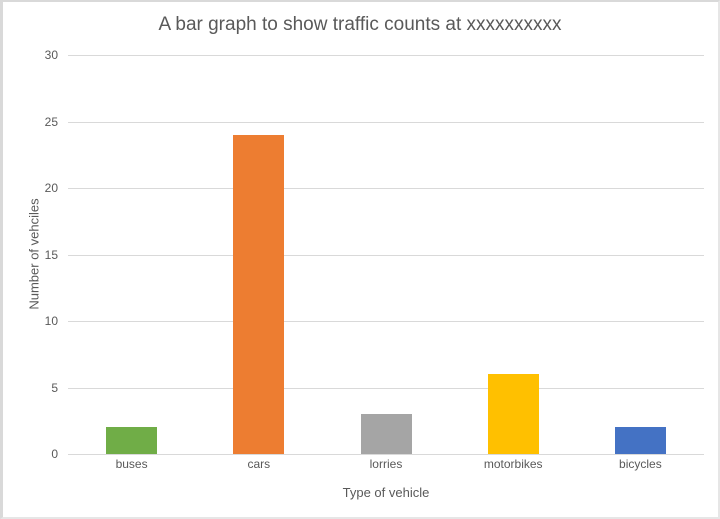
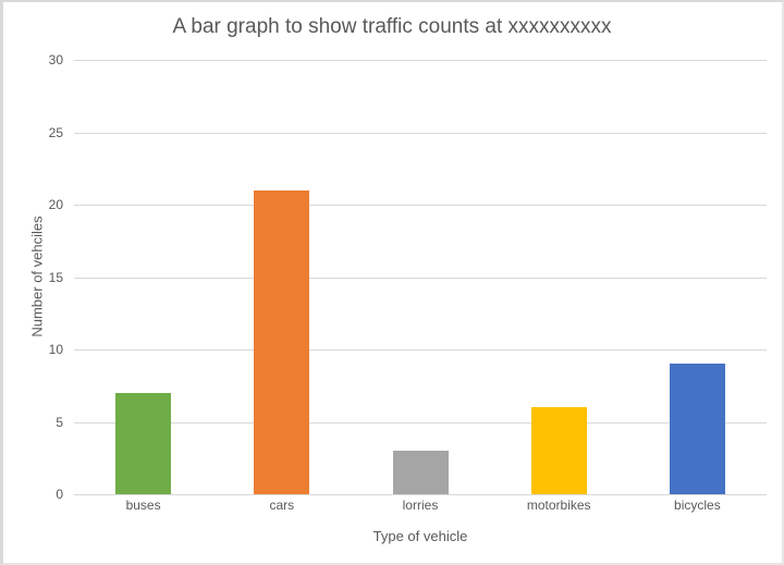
buses: 2 -> 7
cars: 24 -> 21
bicycles: 2 -> 9
